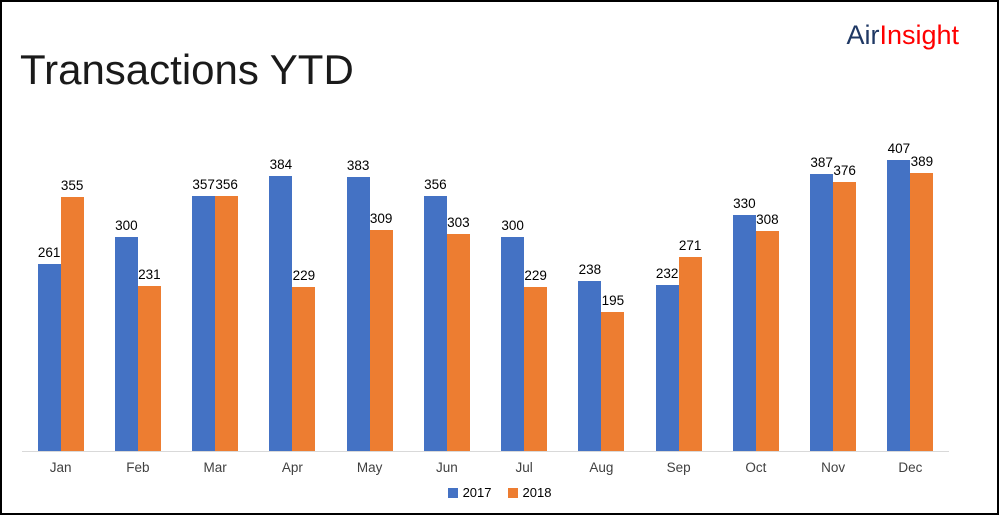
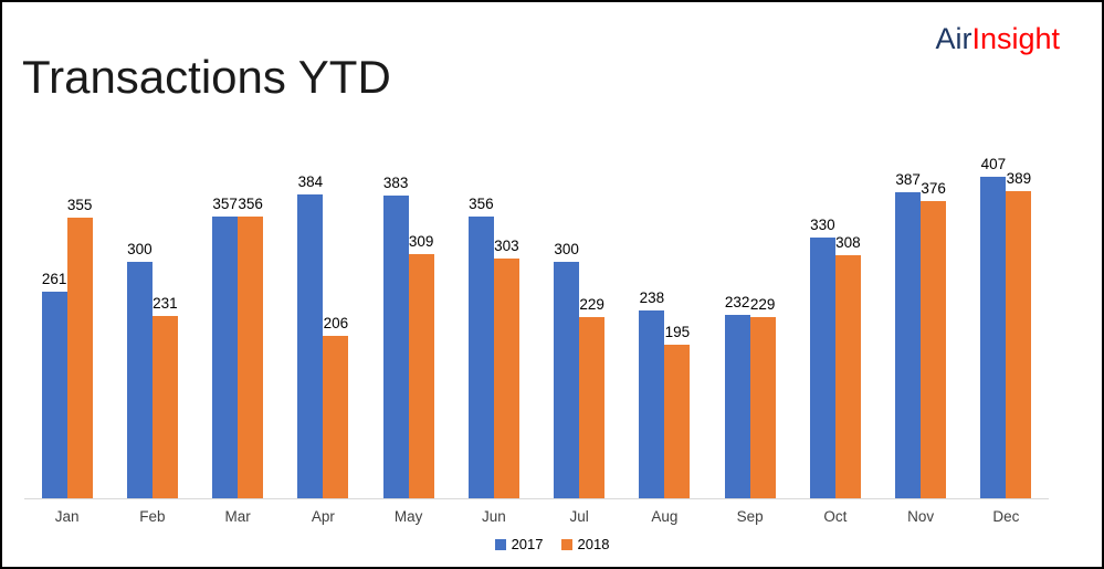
2018/Apr: 229 -> 206
2018/Sep: 271 -> 229
